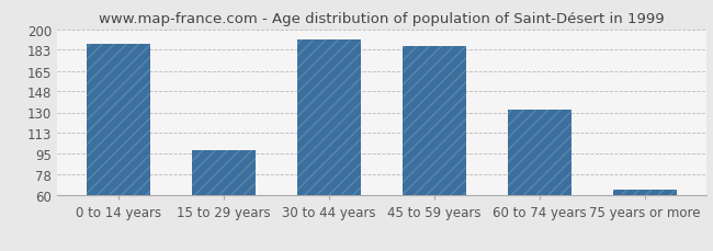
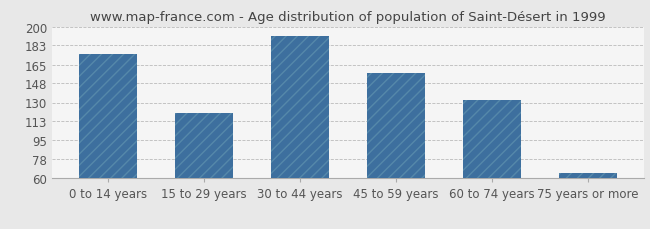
0 to 14 years: 188 -> 175
15 to 29 years: 98 -> 120
45 to 59 years: 186 -> 157
